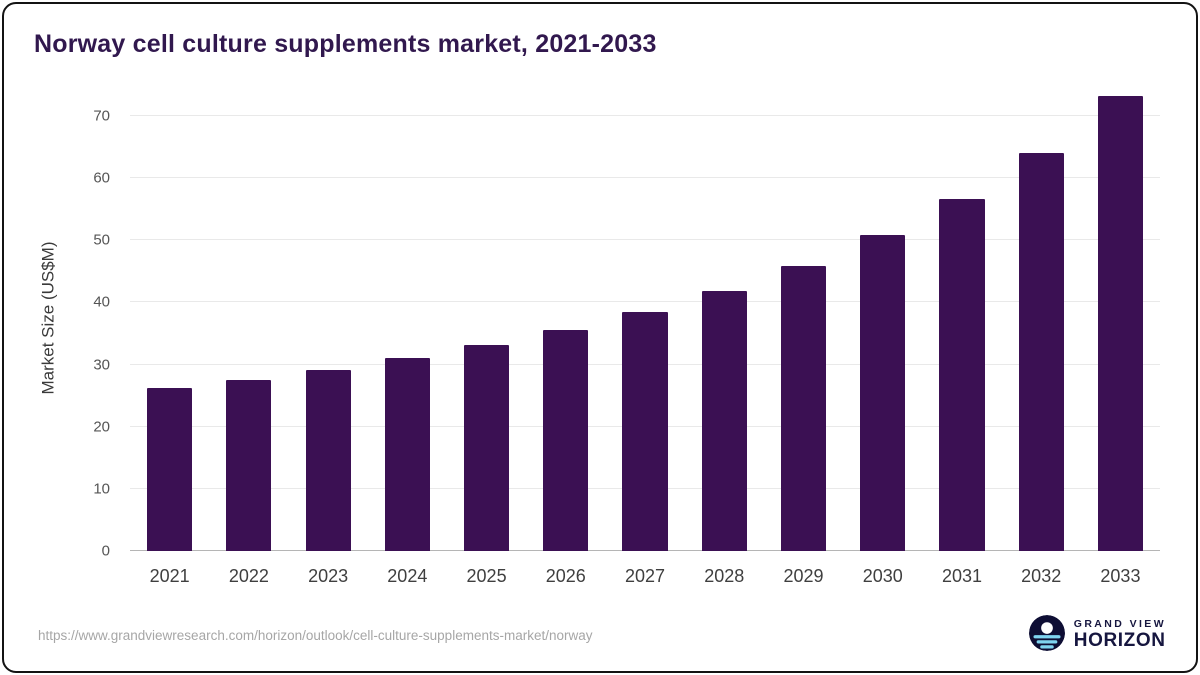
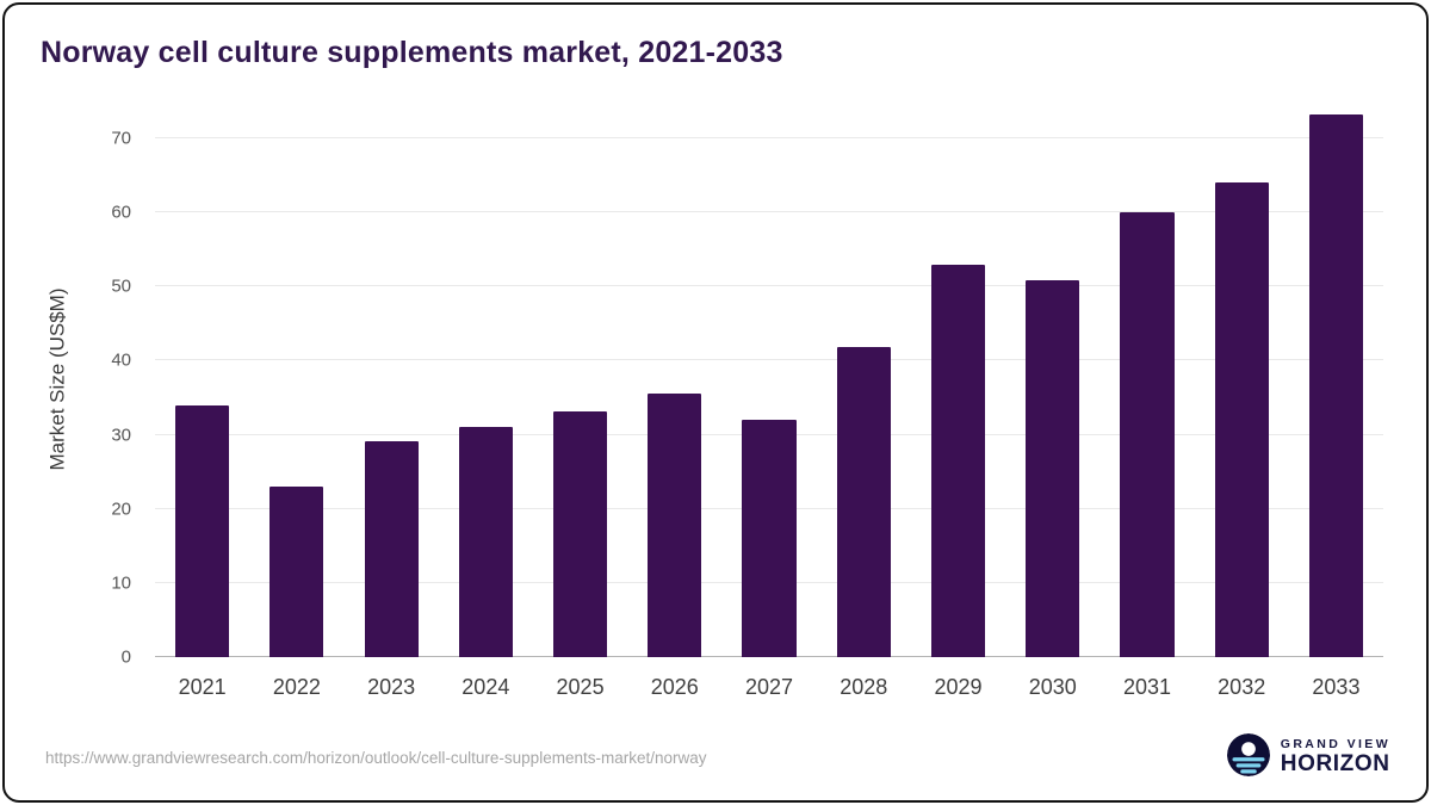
2021: 26 -> 34
2022: 28 -> 23
2027: 38 -> 32
2029: 46 -> 53
2031: 57 -> 60
